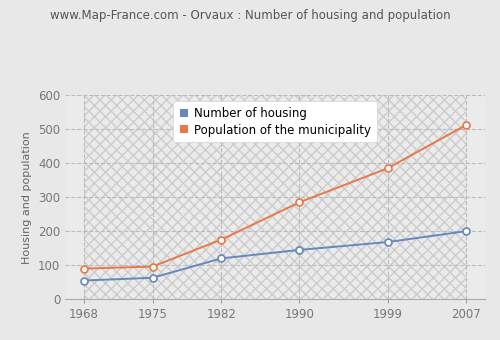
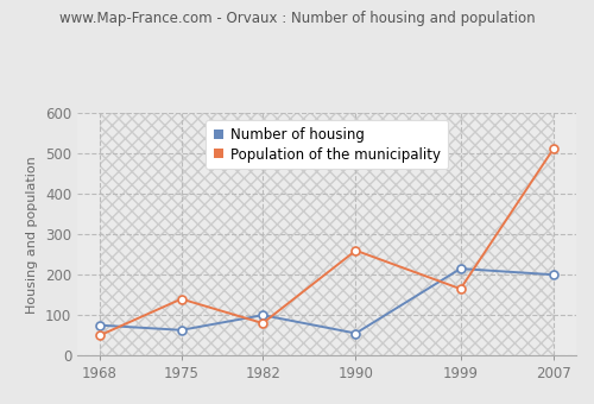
Number of housing/1968: 55 -> 75
Population of the municipality/1968: 90 -> 50
Population of the municipality/1975: 96 -> 140
Number of housing/1982: 120 -> 100
Population of the municipality/1982: 175 -> 80
Number of housing/1990: 145 -> 55
Population of the municipality/1990: 285 -> 260
Number of housing/1999: 168 -> 215
Population of the municipality/1999: 385 -> 165
